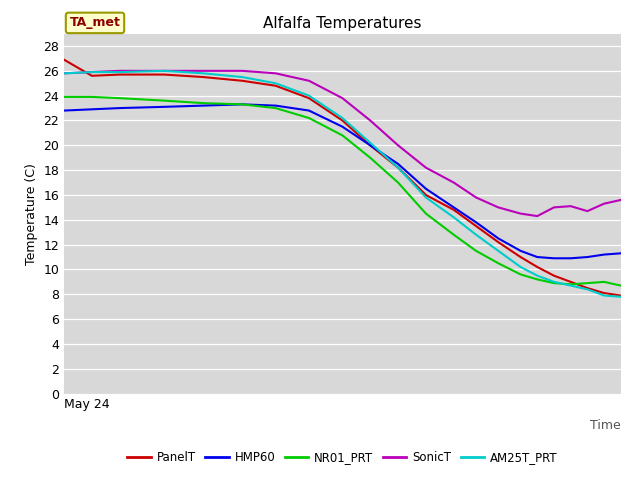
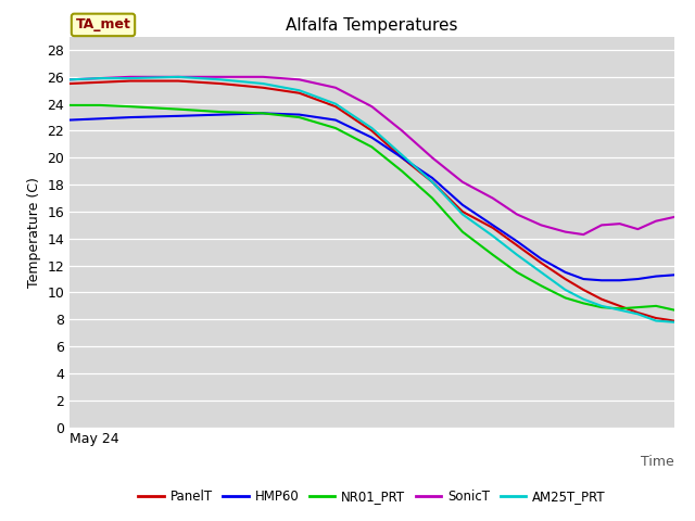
PanelT/May 24: 26.9 -> 25.5
